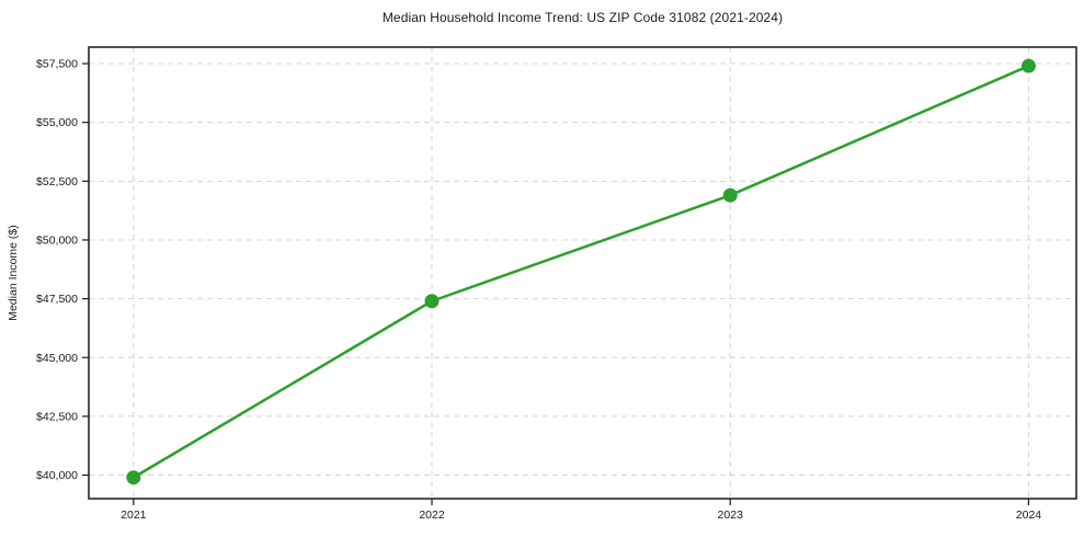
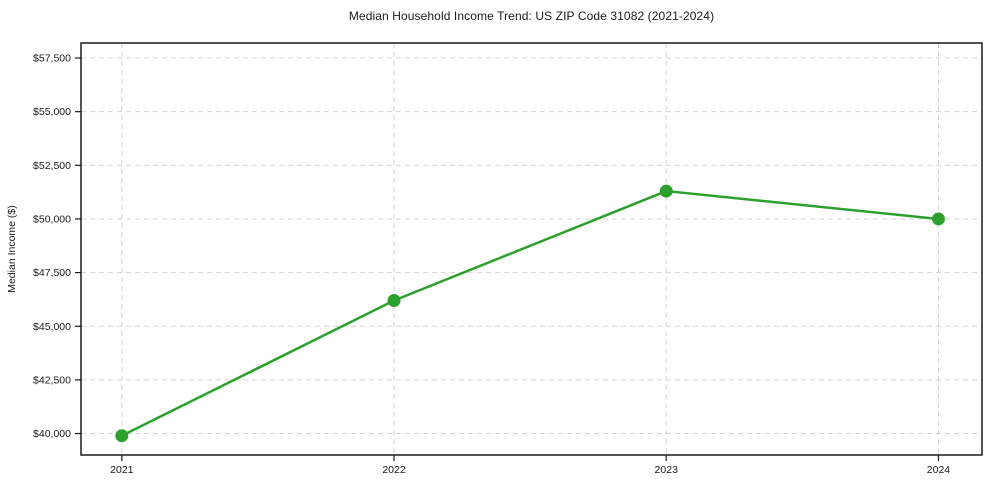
2022: $47400 -> $46200
2023: $51900 -> $51300
2024: $57400 -> $50000
